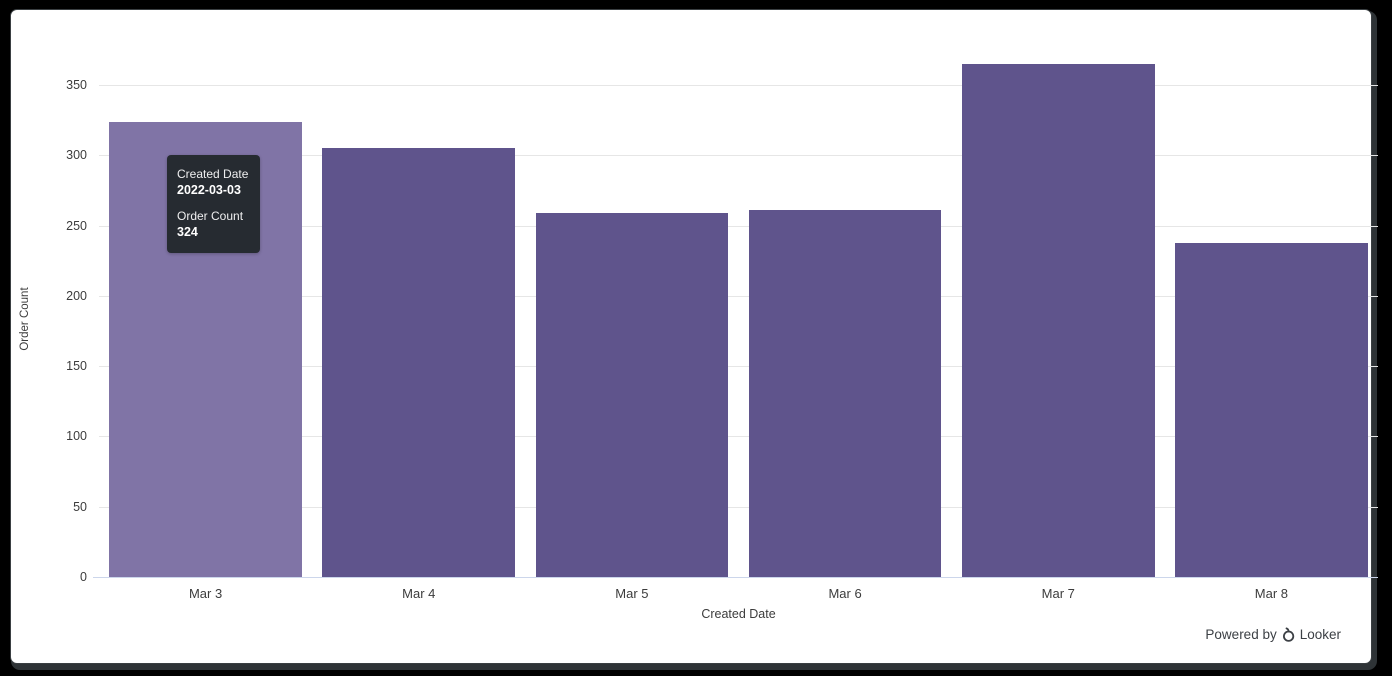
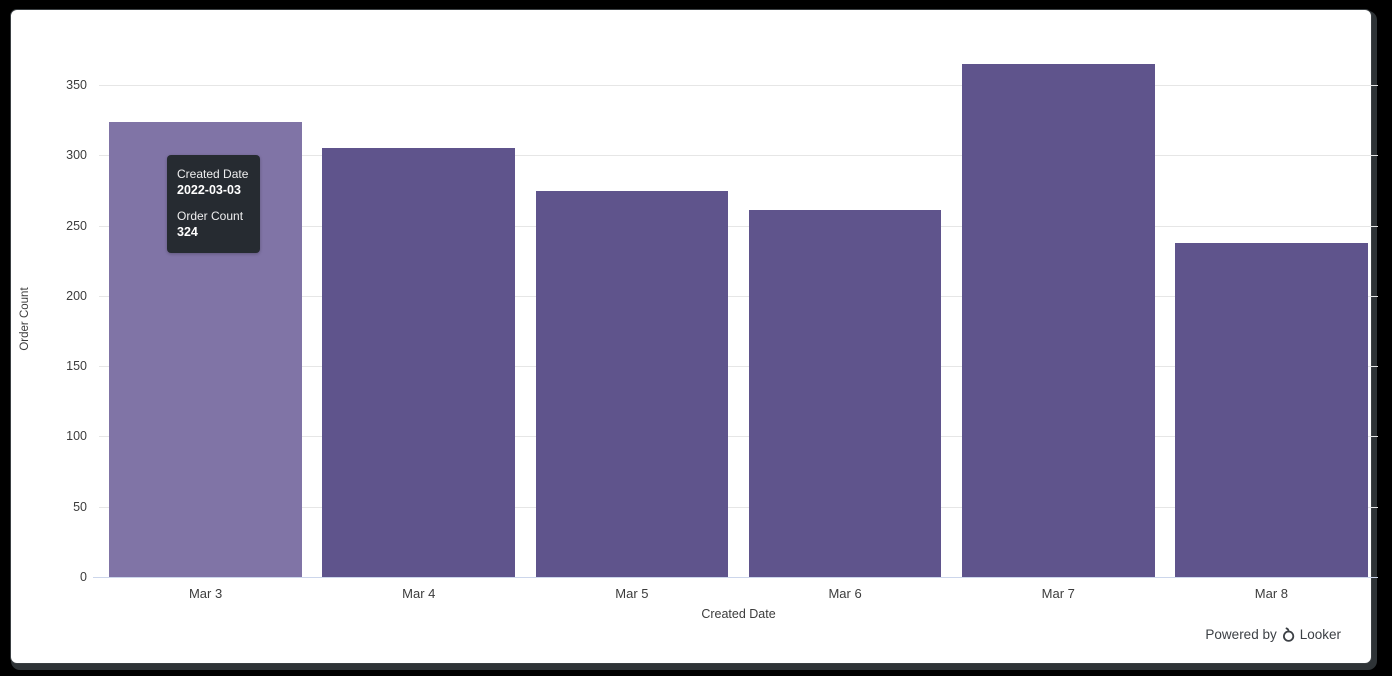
Mar 5: 259 -> 275
